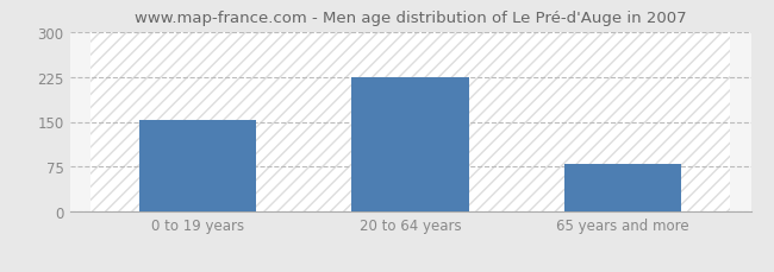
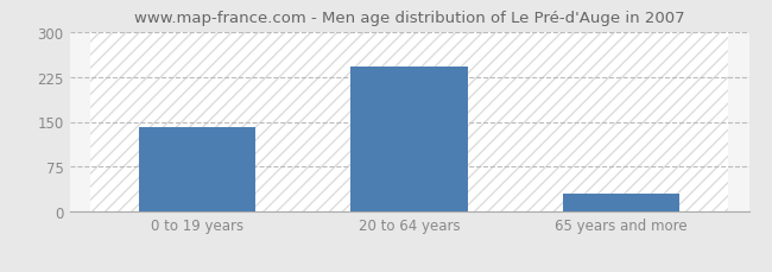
0 to 19 years: 152 -> 142
20 to 64 years: 224 -> 242
65 years and more: 80 -> 30
